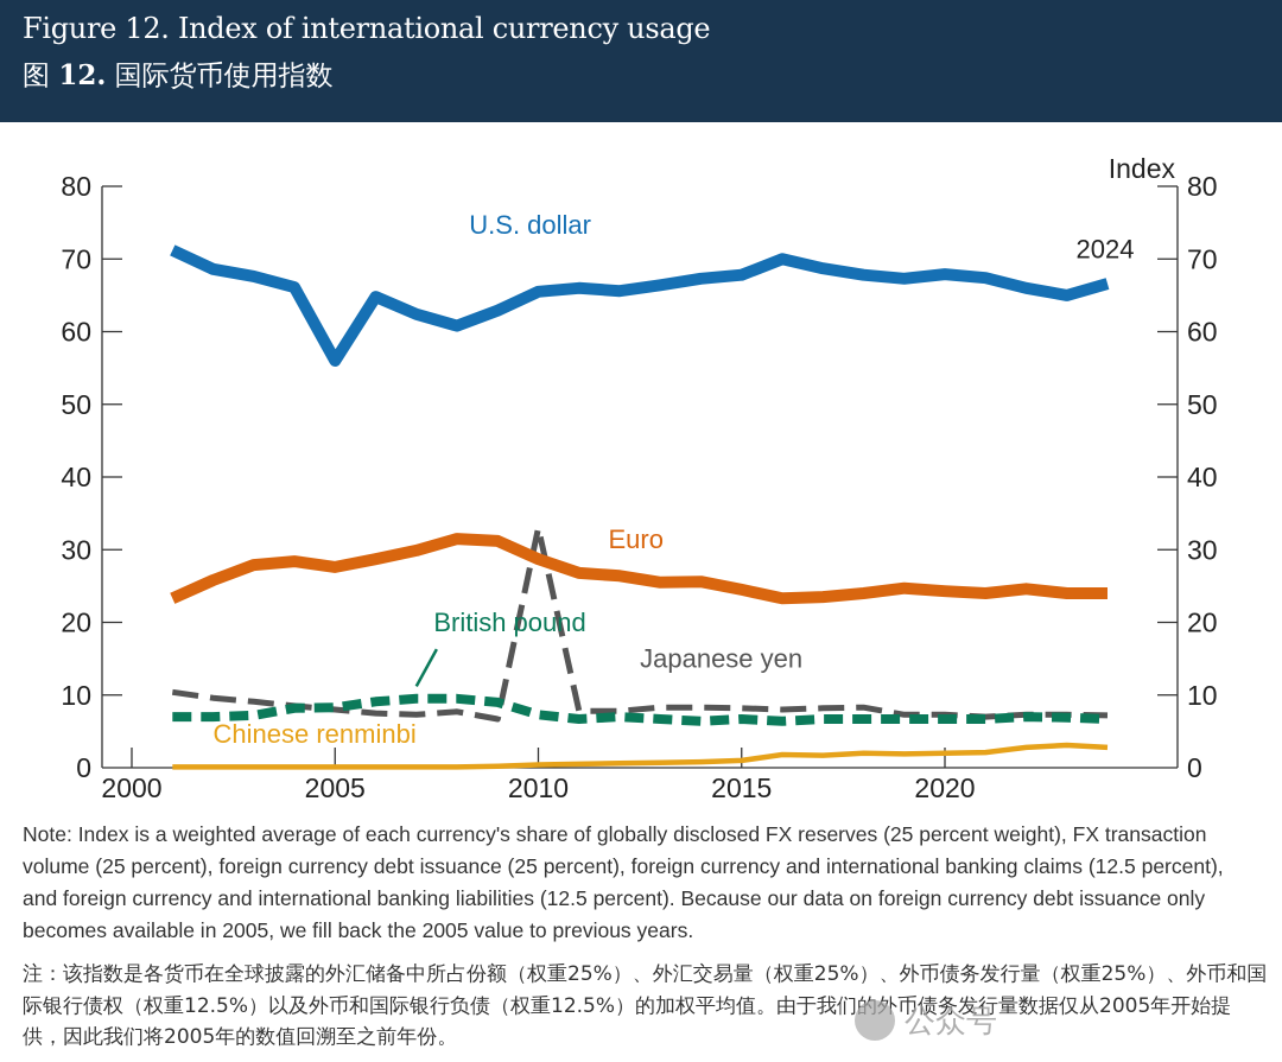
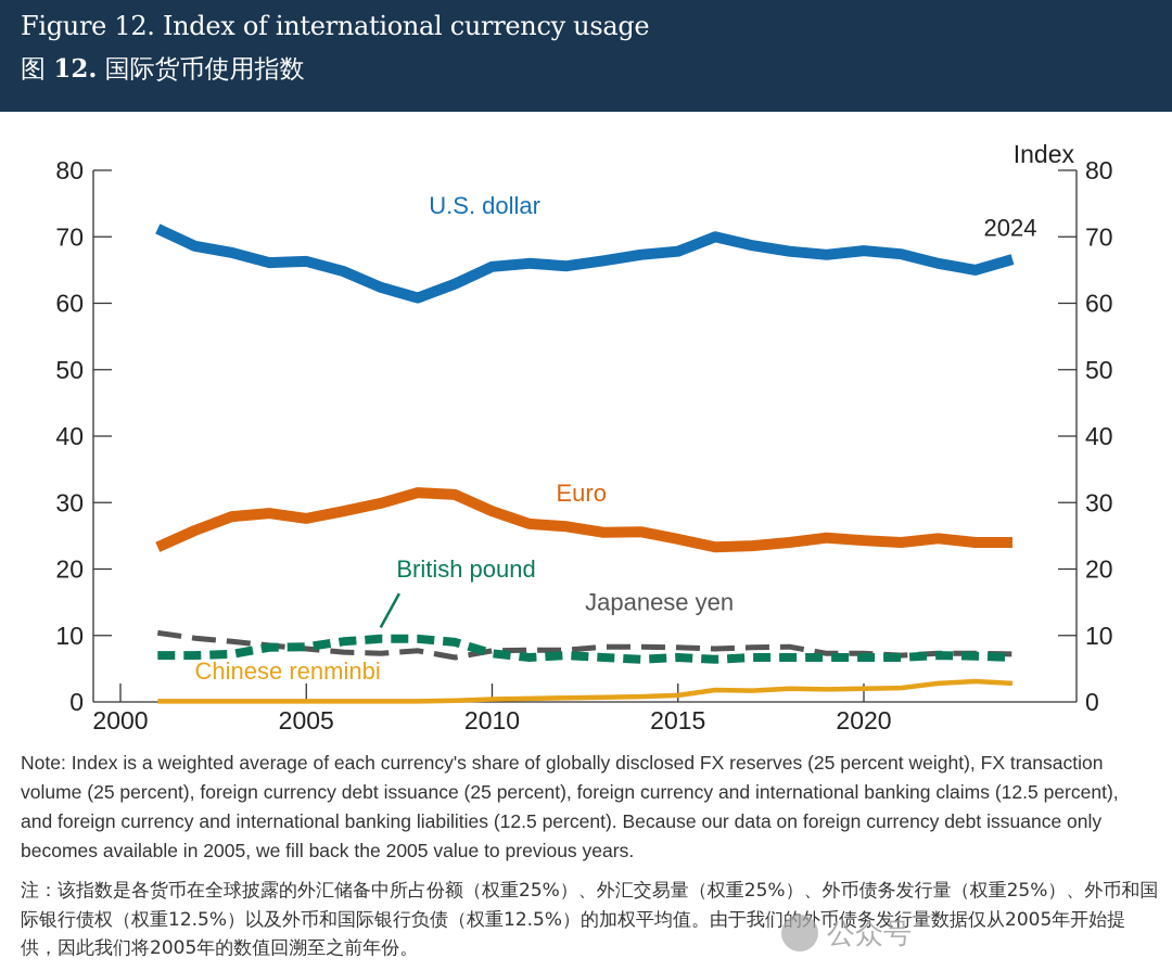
U.S. dollar/2005: 56 -> 66
Japanese yen/2010: 33 -> 8
